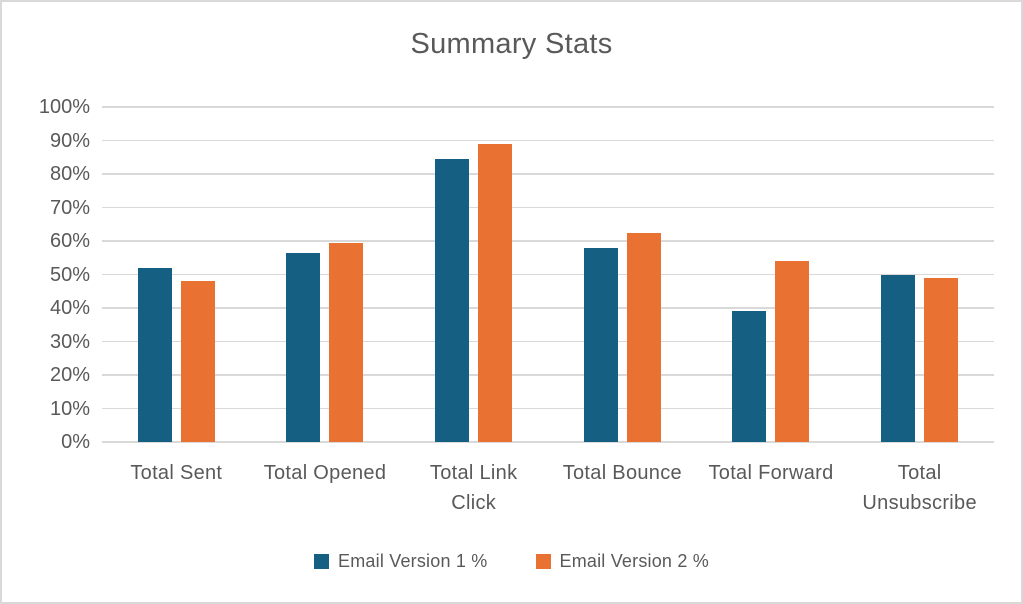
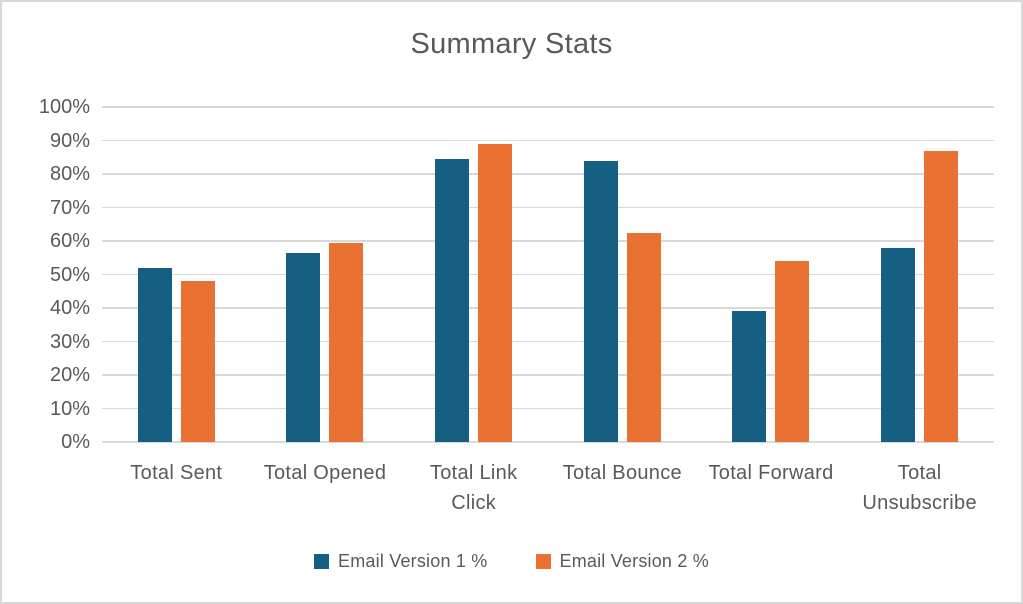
Email Version 1 %/Total Bounce: 58% -> 84%
Email Version 1 %/Total Unsubscribe: 50% -> 58%
Email Version 2 %/Total Unsubscribe: 49% -> 87%
